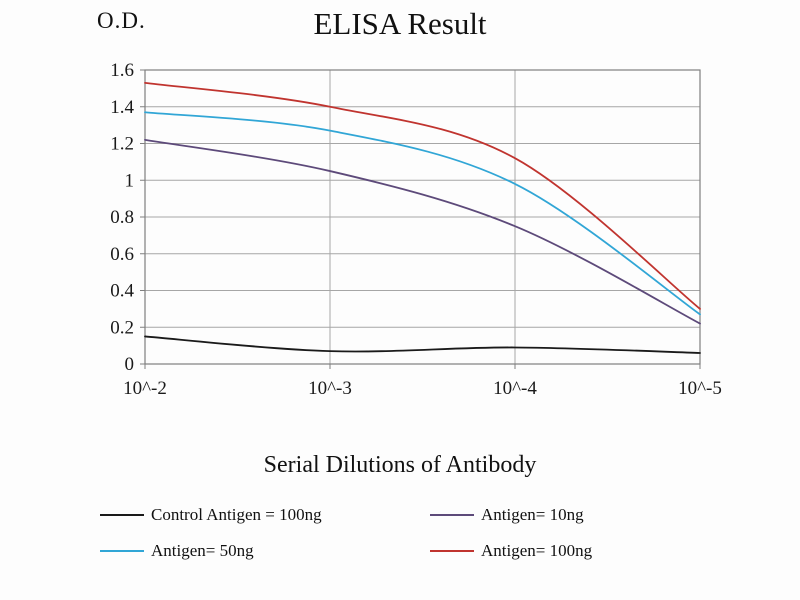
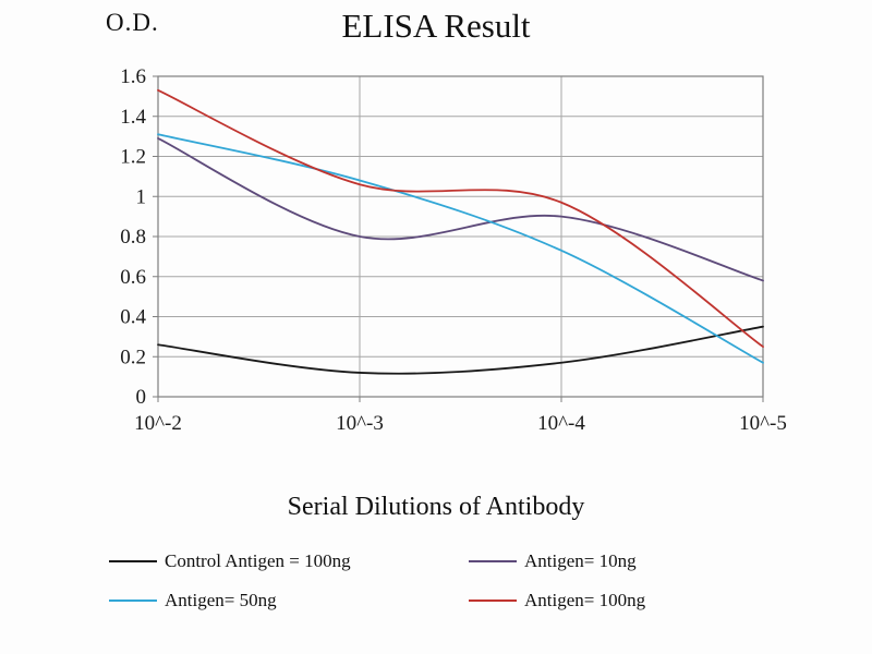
Control Antigen = 100ng/10^-2: 0.15 -> 0.26
Antigen= 10ng/10^-2: 1.22 -> 1.29
Antigen= 50ng/10^-2: 1.37 -> 1.31
Control Antigen = 100ng/10^-3: 0.07 -> 0.12
Antigen= 10ng/10^-3: 1.05 -> 0.80
Antigen= 50ng/10^-3: 1.27 -> 1.08
Antigen= 100ng/10^-3: 1.40 -> 1.06
Control Antigen = 100ng/10^-4: 0.09 -> 0.17
Antigen= 10ng/10^-4: 0.75 -> 0.90
Antigen= 50ng/10^-4: 0.98 -> 0.73
Antigen= 100ng/10^-4: 1.12 -> 0.97
Control Antigen = 100ng/10^-5: 0.06 -> 0.35
Antigen= 10ng/10^-5: 0.22 -> 0.58
Antigen= 50ng/10^-5: 0.27 -> 0.17
Antigen= 100ng/10^-5: 0.30 -> 0.25
